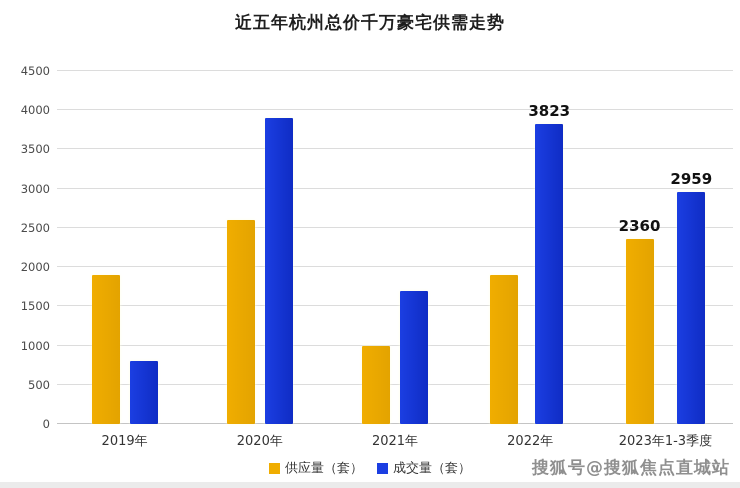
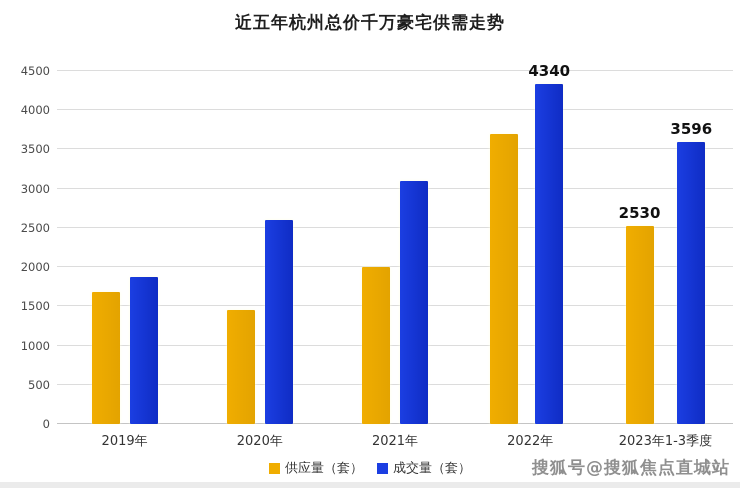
供应量（套）/2019年: 1900 -> 1700
成交量（套）/2019年: 800 -> 1900
供应量（套）/2020年: 2600 -> 1400
成交量（套）/2020年: 3900 -> 2600
供应量（套）/2021年: 1000 -> 2000
成交量（套）/2021年: 1700 -> 3100
供应量（套）/2022年: 1900 -> 3700
成交量（套）/2022年: 3823 -> 4340
供应量（套）/2023年1-3季度: 2360 -> 2530
成交量（套）/2023年1-3季度: 2959 -> 3596
